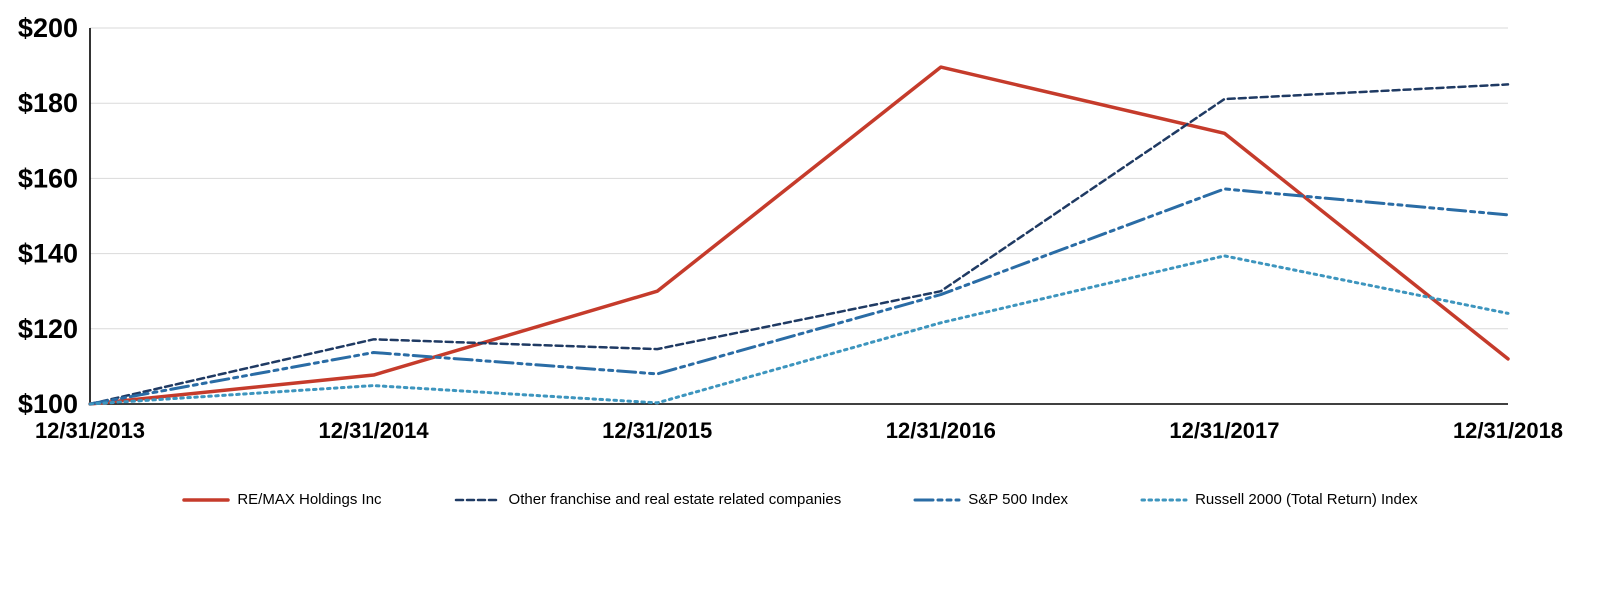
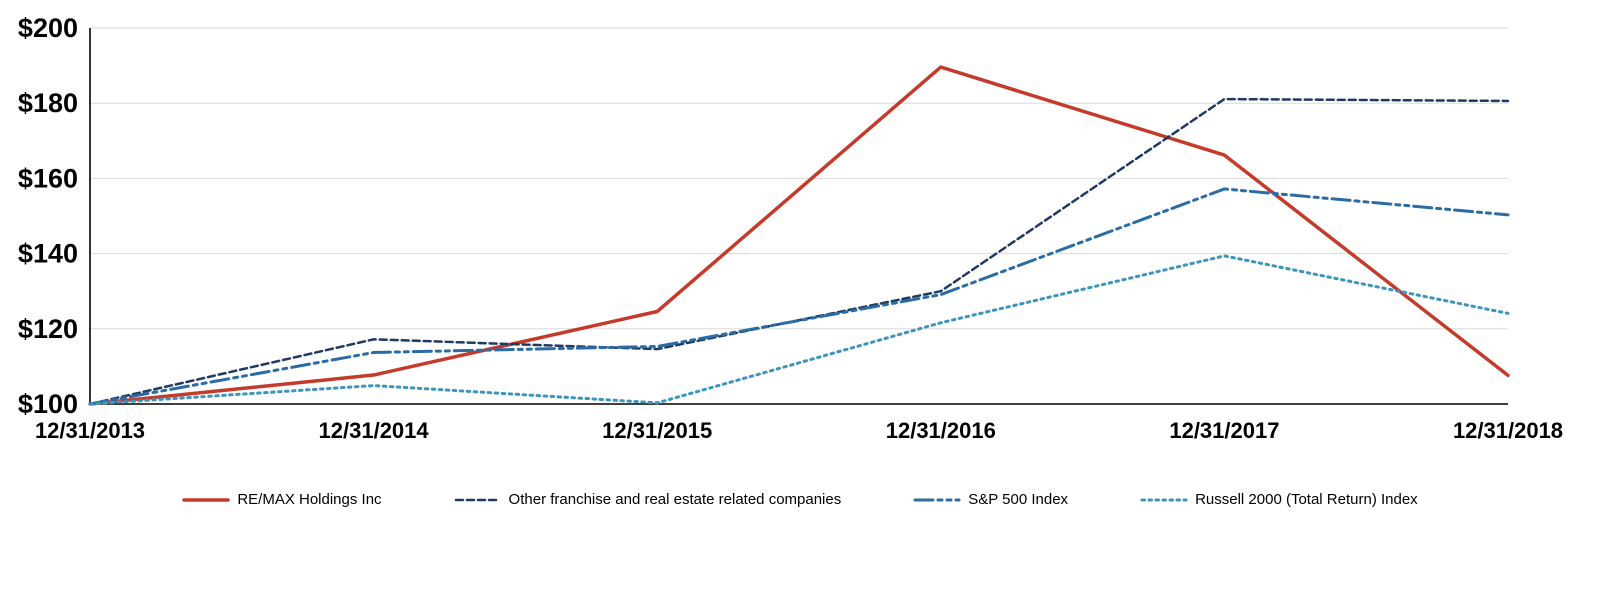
RE/MAX Holdings Inc/12/31/2015: $130 -> $125
S&P 500 Index/12/31/2015: $108 -> $115
RE/MAX Holdings Inc/12/31/2017: $172 -> $166
RE/MAX Holdings Inc/12/31/2018: $112 -> $108
Other franchise and real estate related companies/12/31/2018: $185 -> $181
